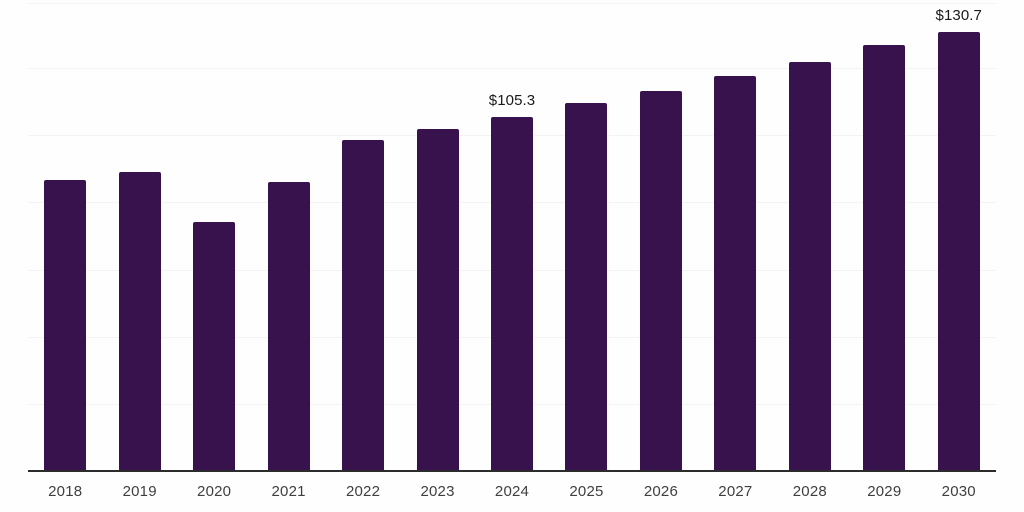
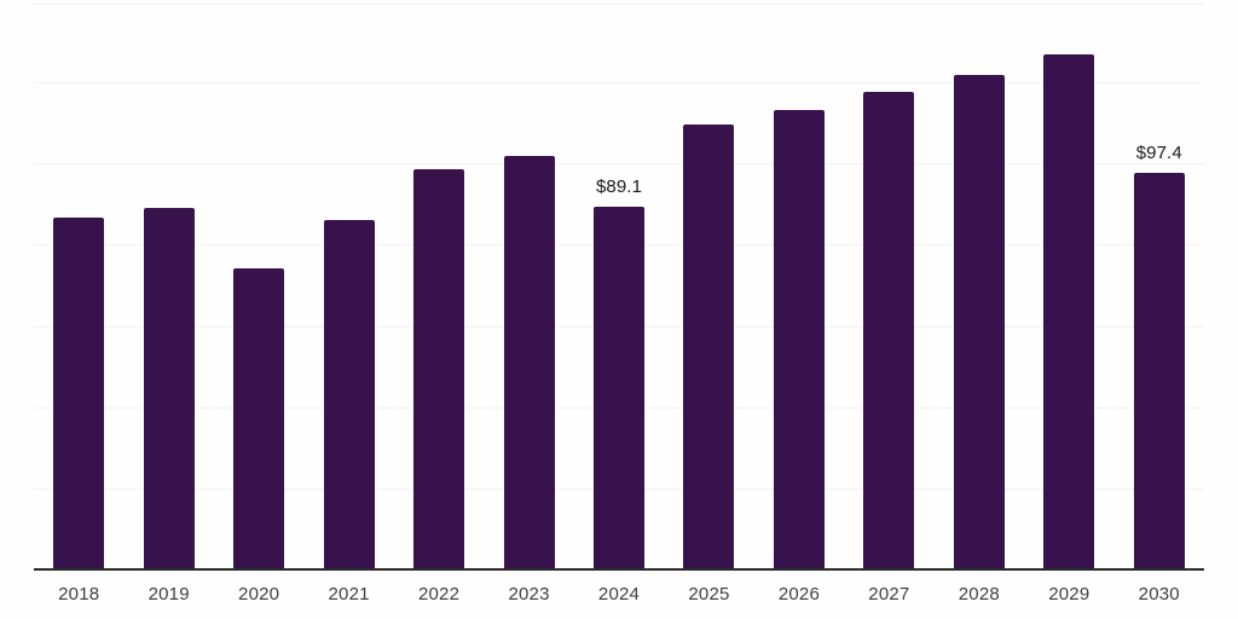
2024: $105.3 -> $89.1
2030: $130.7 -> $97.4
